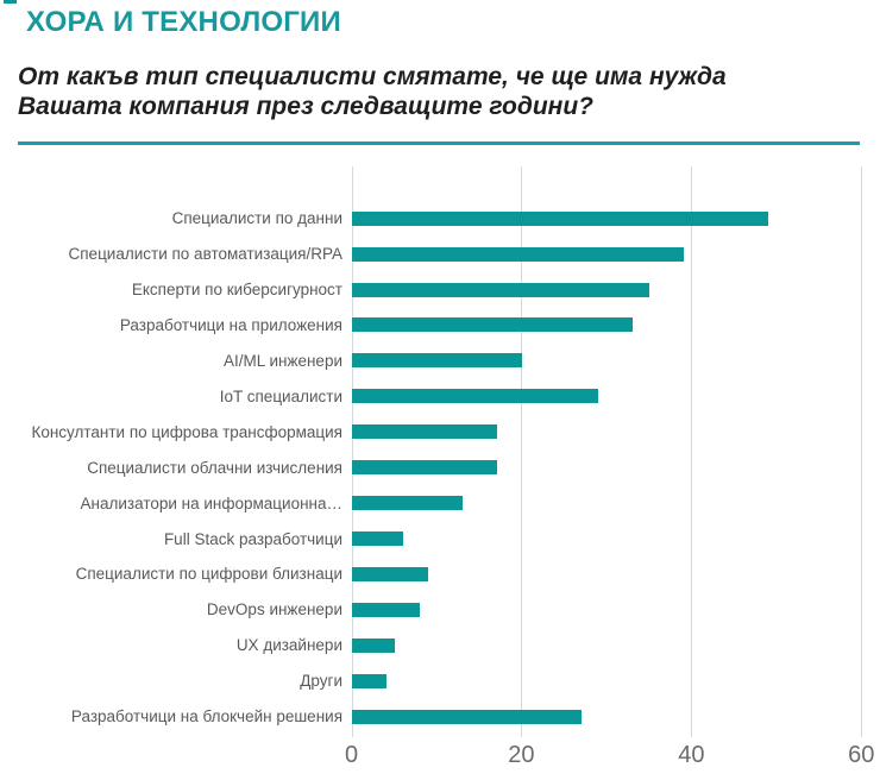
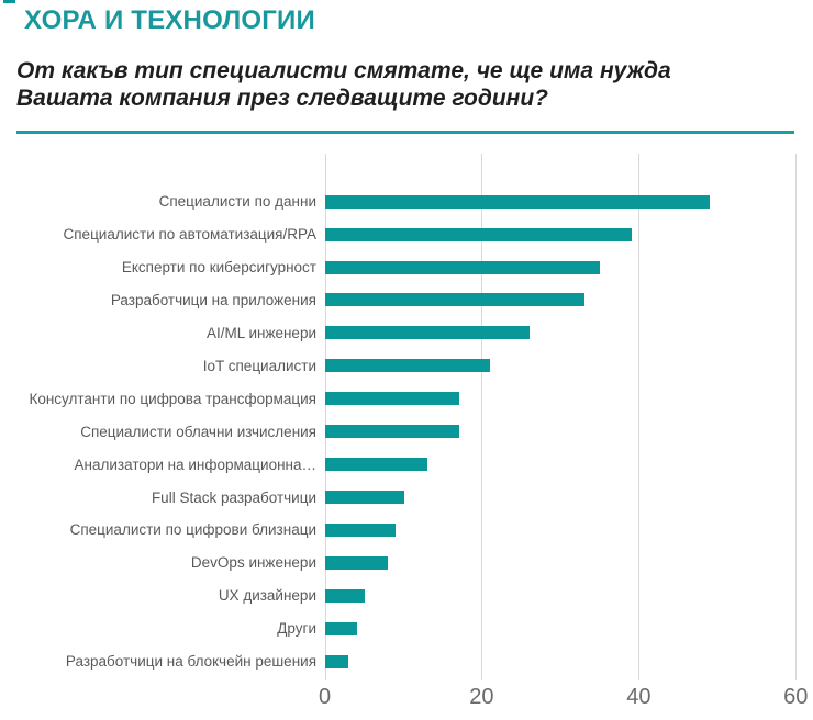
AI/ML инженери: 20 -> 26
IoT специалисти: 29 -> 21
Full Stack разработчици: 6 -> 10
Разработчици на блокчейн решения: 27 -> 3
